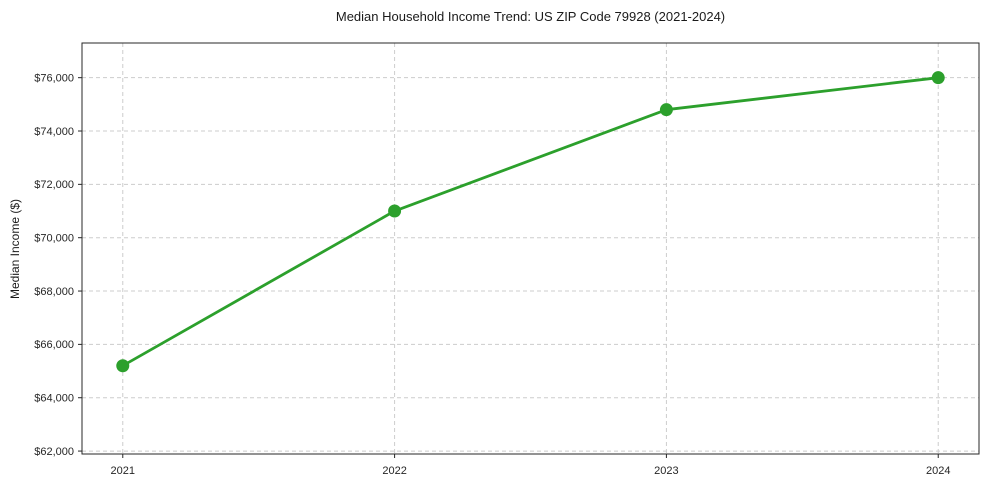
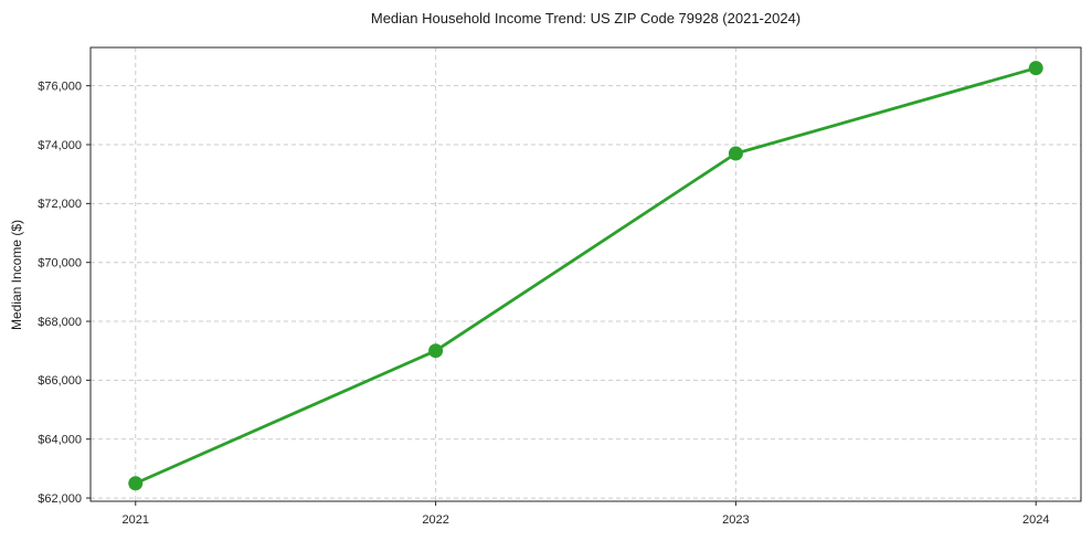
2021: $65200 -> $62500
2022: $71000 -> $67000
2023: $74800 -> $73700
2024: $76000 -> $76600
